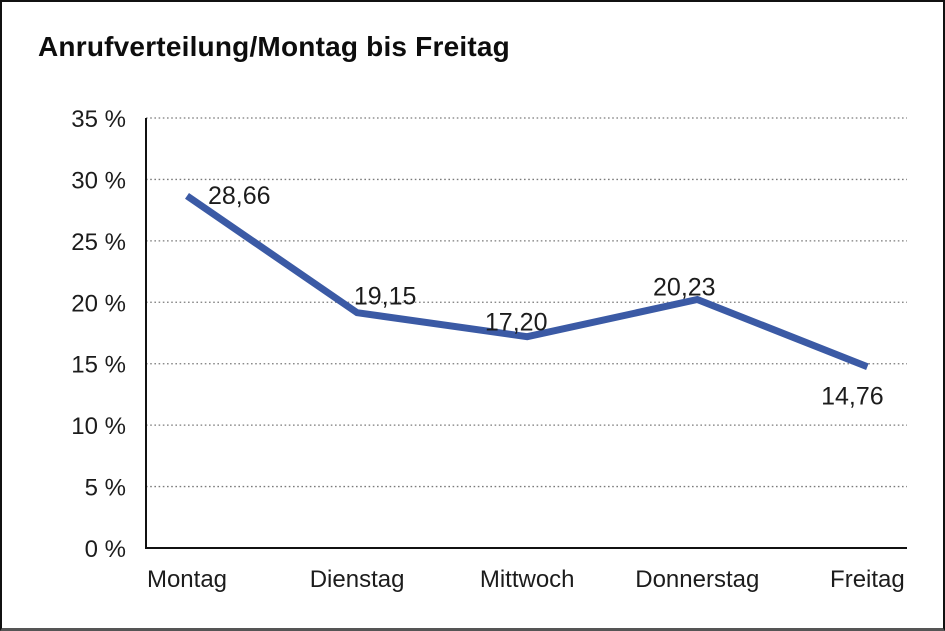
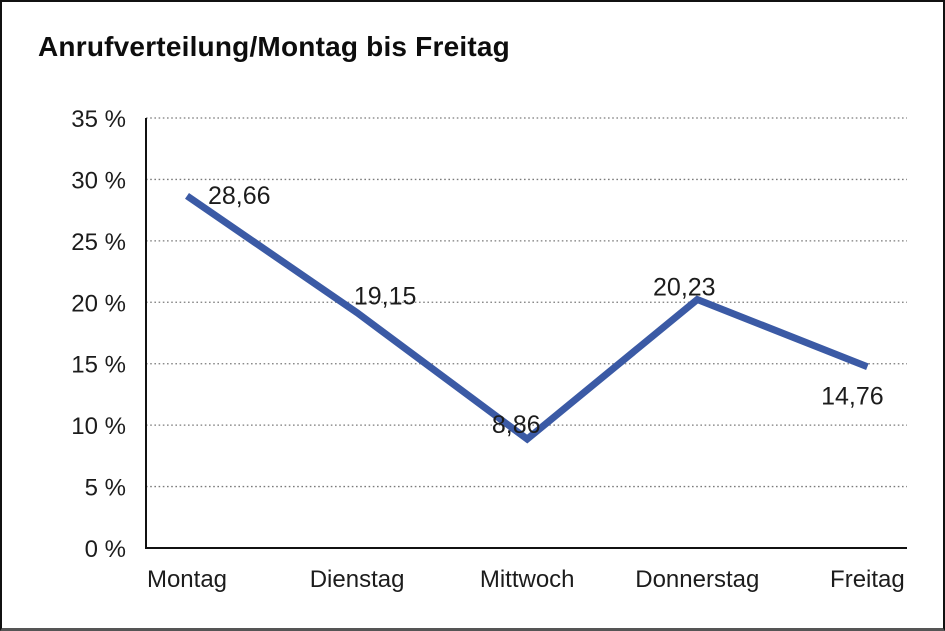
Mittwoch: 17,20 -> 8,86
